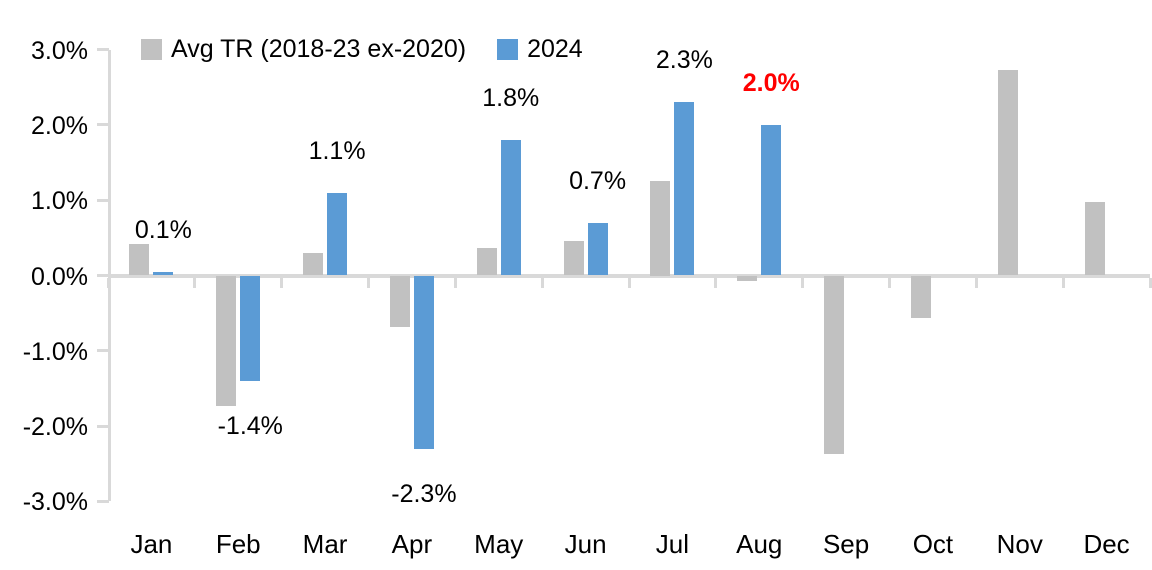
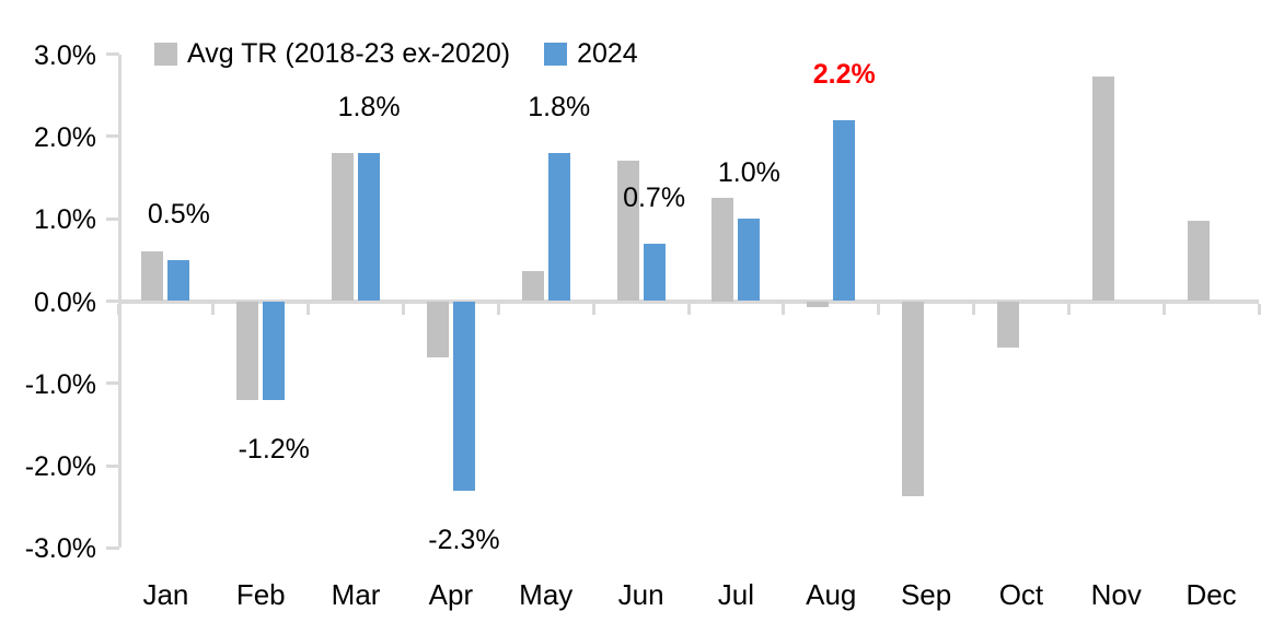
Avg TR (2018-23 ex-2020)/Jan: 0.4% -> 0.6%
2024/Jan: 0.1% -> 0.5%
Avg TR (2018-23 ex-2020)/Feb: -1.7% -> -1.2%
2024/Feb: -1.4% -> -1.2%
Avg TR (2018-23 ex-2020)/Mar: 0.3% -> 1.8%
2024/Mar: 1.1% -> 1.8%
Avg TR (2018-23 ex-2020)/Jun: 0.5% -> 1.7%
2024/Jul: 2.3% -> 1.0%
2024/Aug: 2.0% -> 2.2%
